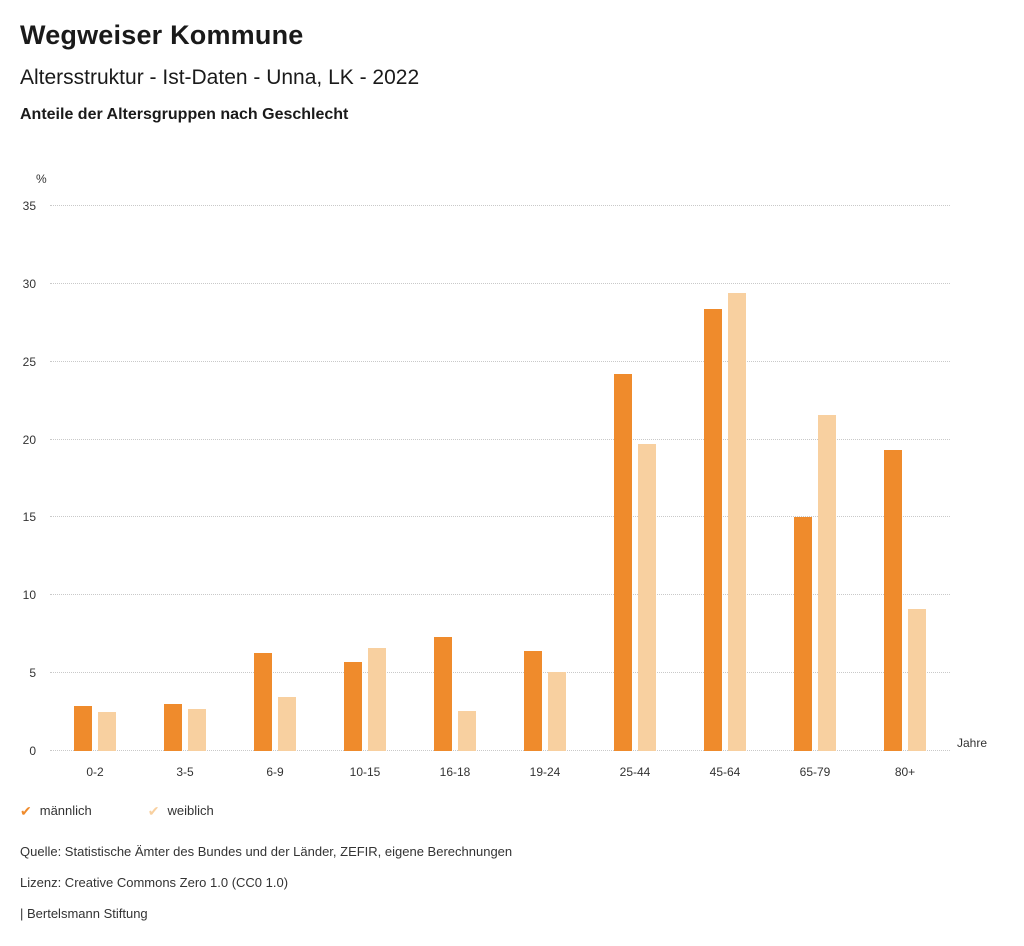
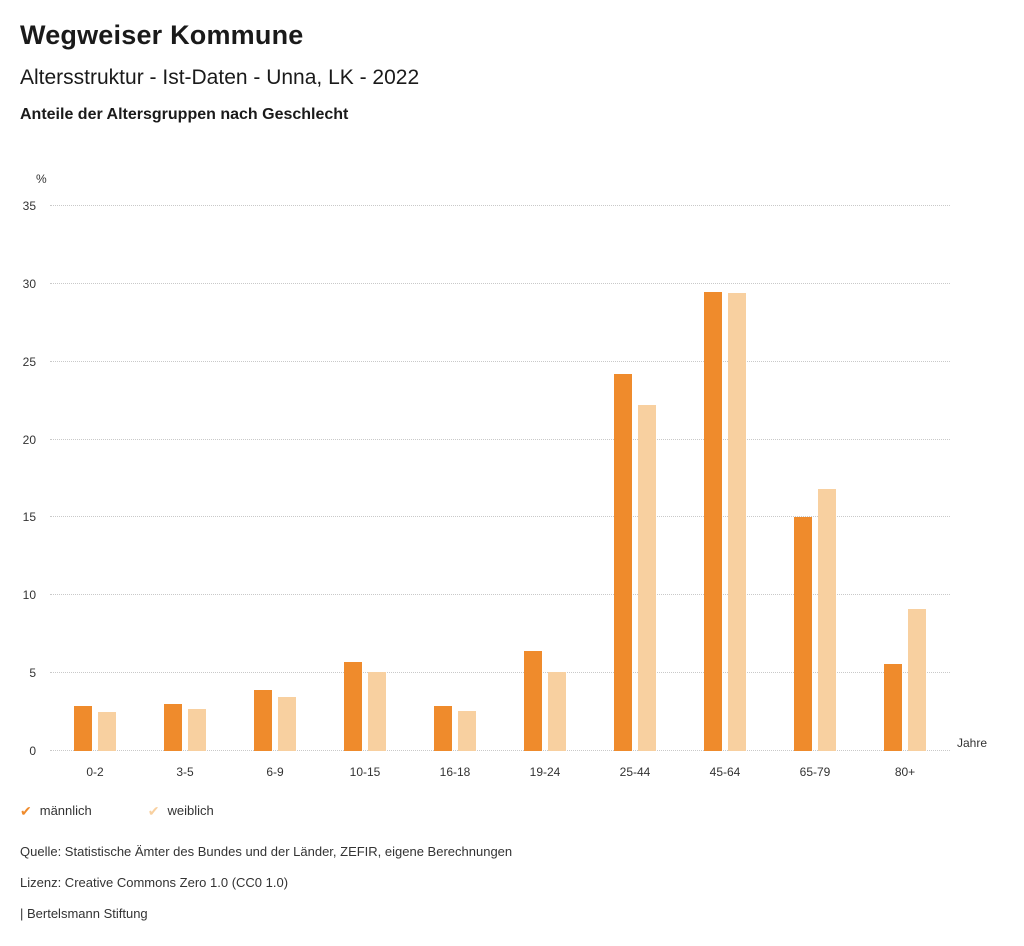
männlich/6-9: 6.3 -> 3.9
weiblich/10-15: 6.6 -> 5.1
männlich/16-18: 7.3 -> 2.9
weiblich/25-44: 19.7 -> 22.2
männlich/45-64: 28.4 -> 29.5
weiblich/65-79: 21.6 -> 16.8
männlich/80+: 19.3 -> 5.6
